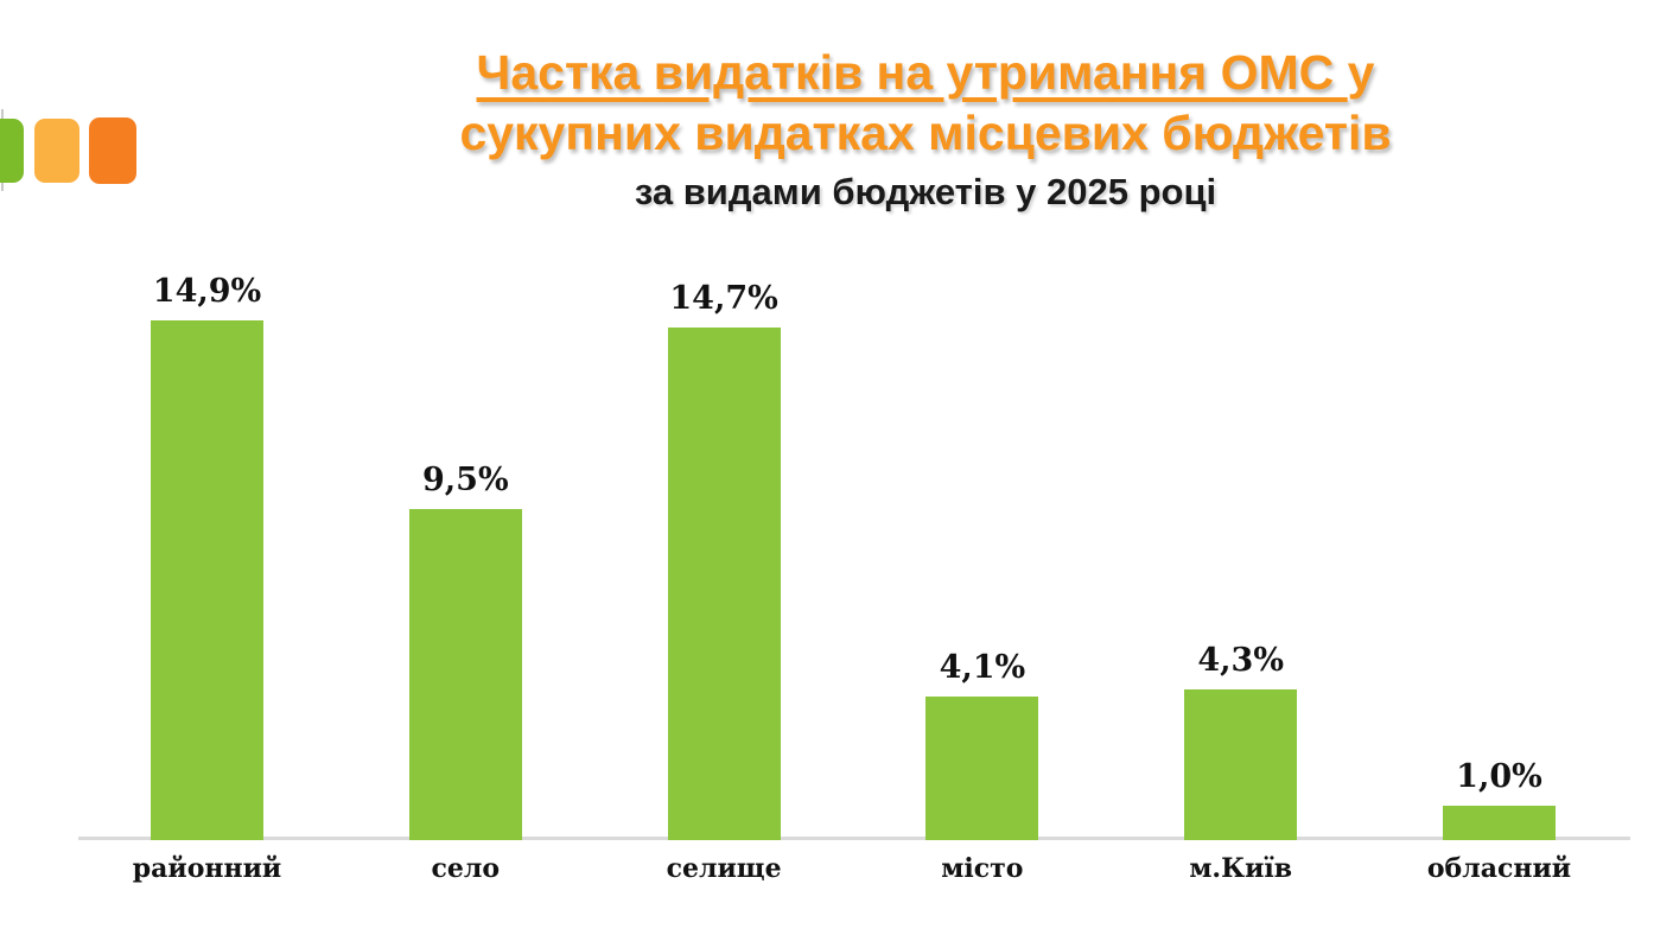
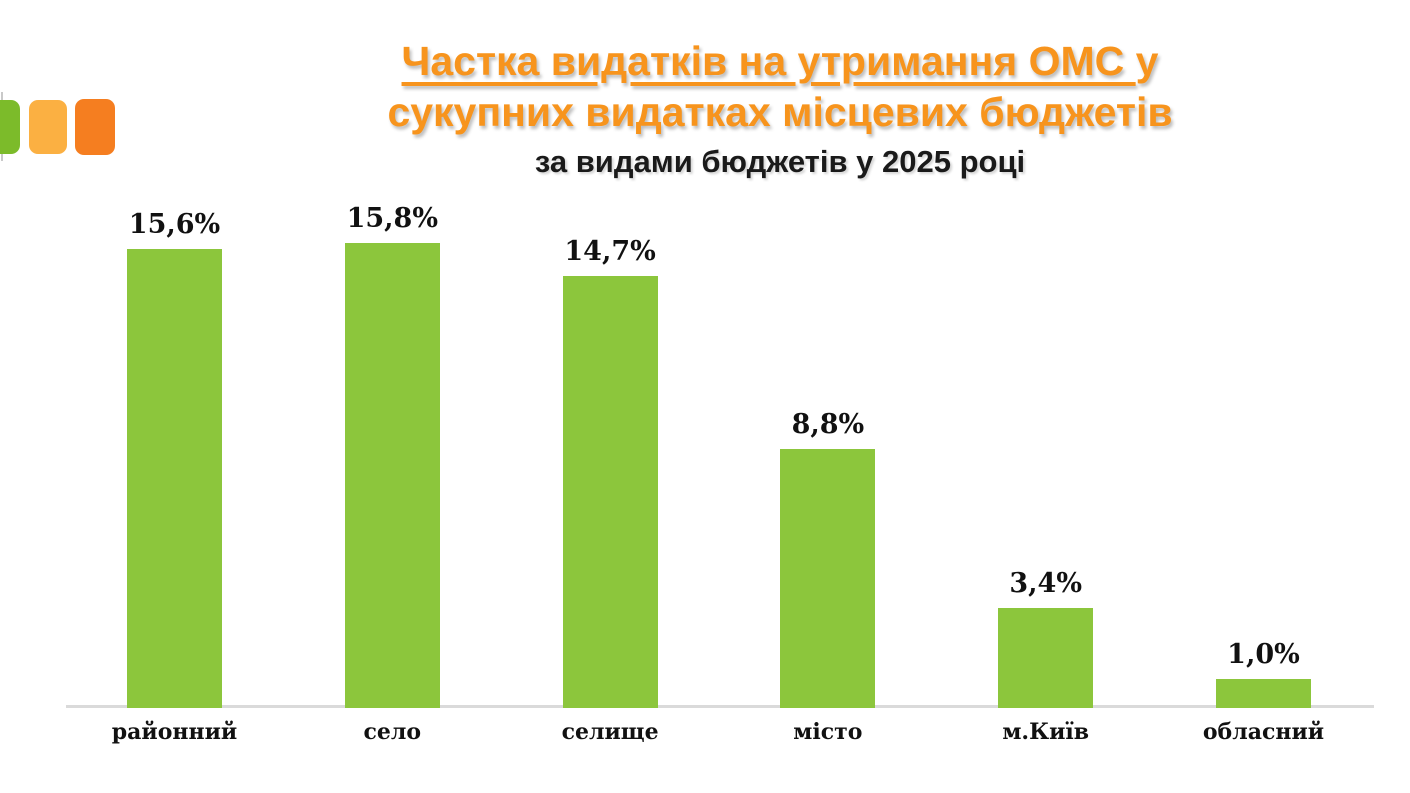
районний: 14,9% -> 15,6%
село: 9,5% -> 15,8%
місто: 4,1% -> 8,8%
м.Київ: 4,3% -> 3,4%
